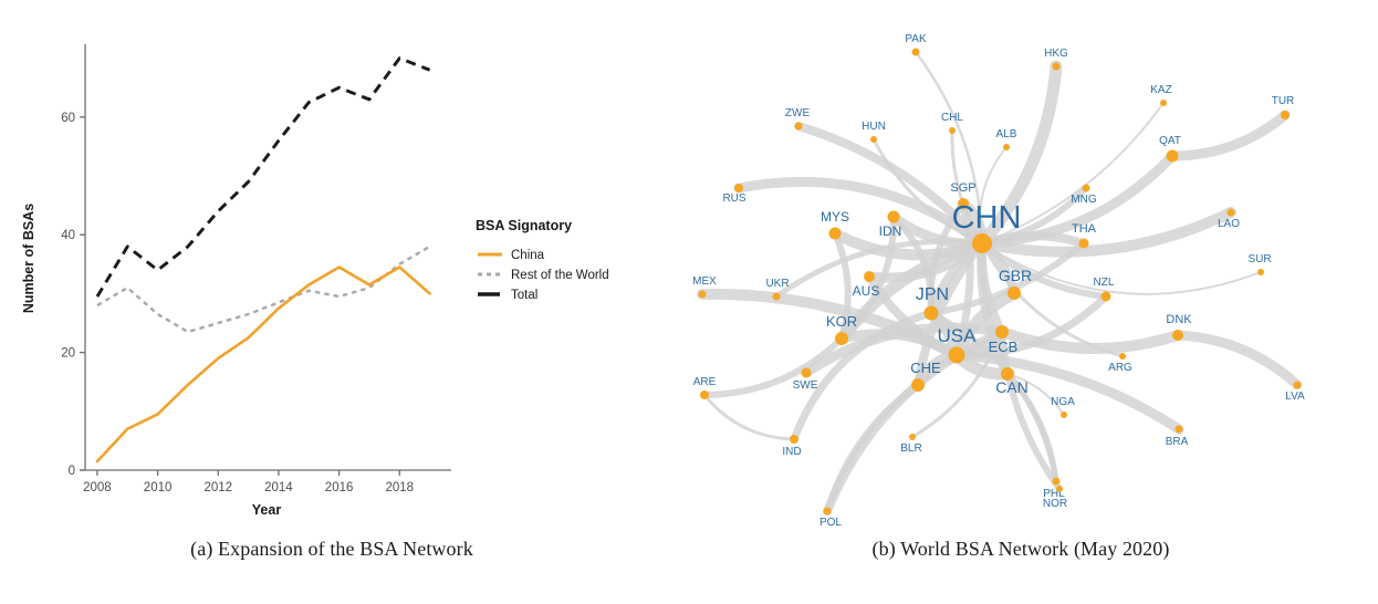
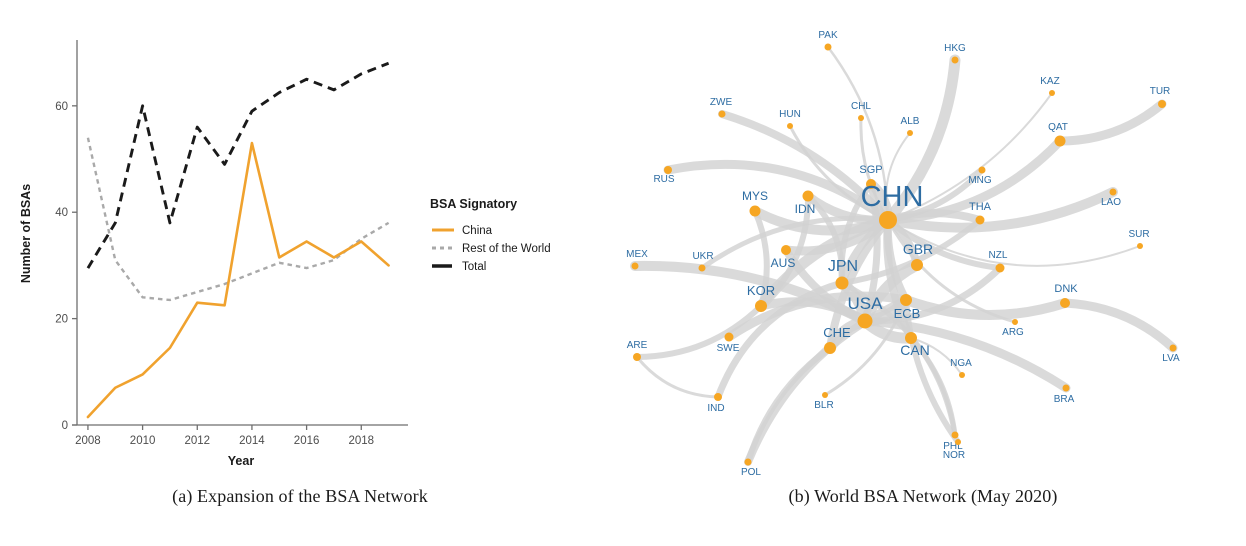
Rest of the World/2008: 28 -> 54
Rest of the World/2010: 26 -> 24
Total/2010: 34 -> 60
China/2012: 19 -> 23
Total/2012: 44 -> 56
China/2014: 28 -> 53
Total/2014: 56 -> 59
Total/2018: 70 -> 66
